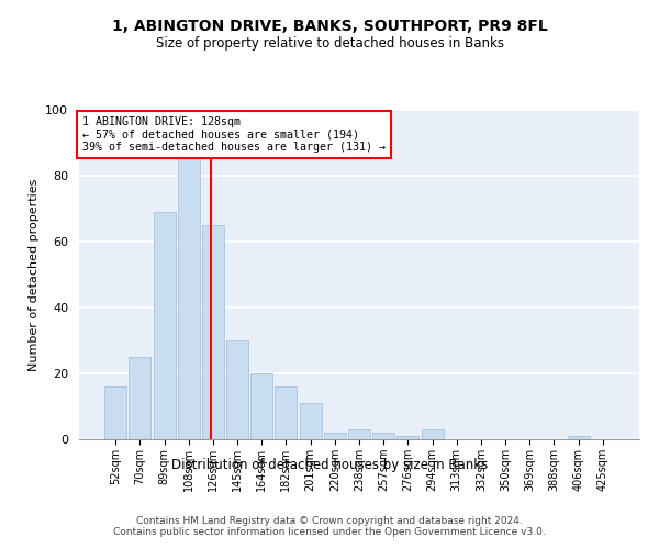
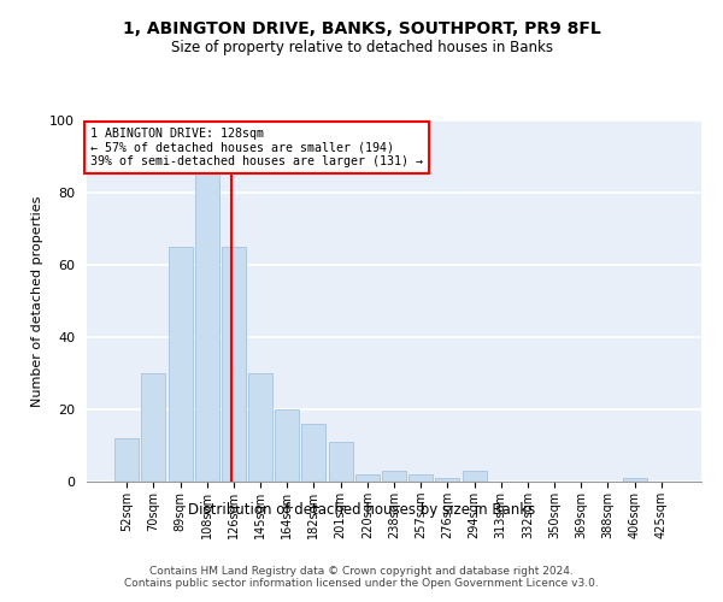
52sqm: 16 -> 12
70sqm: 25 -> 30
89sqm: 69 -> 65
